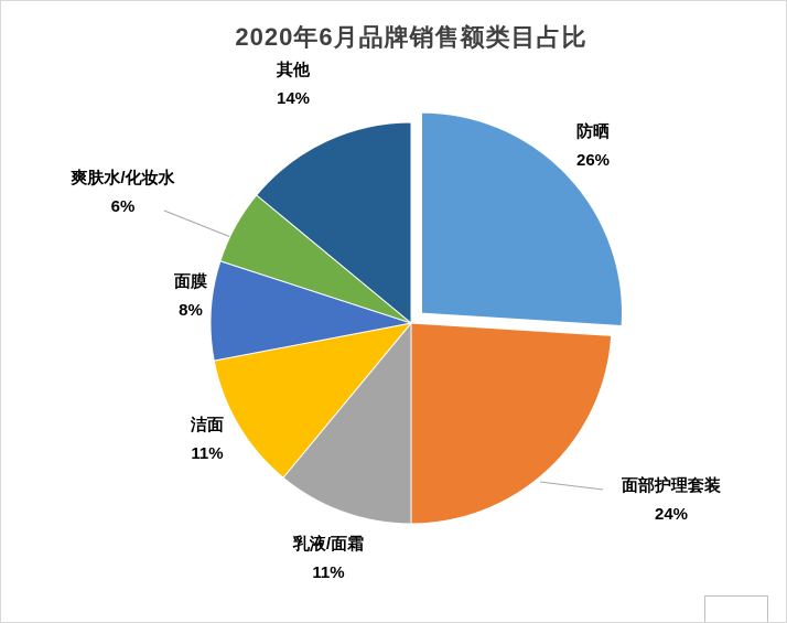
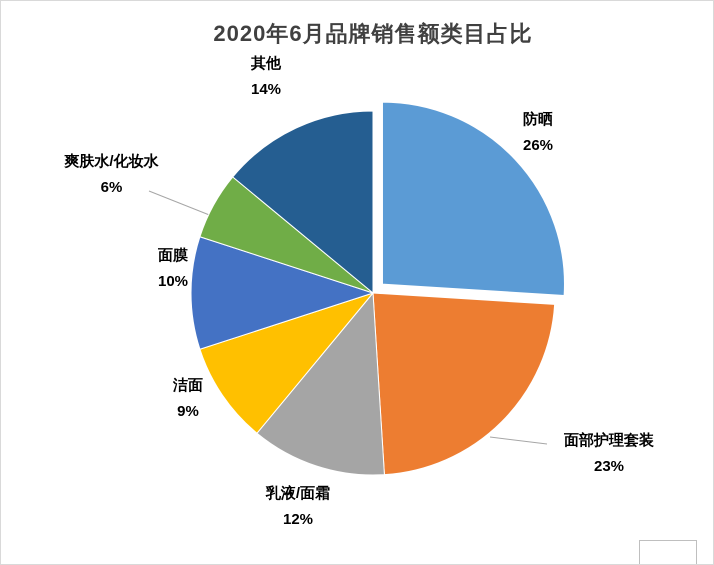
面部护理套装: 24% -> 23%
乳液/面霜: 11% -> 12%
洁面: 11% -> 9%
面膜: 8% -> 10%
